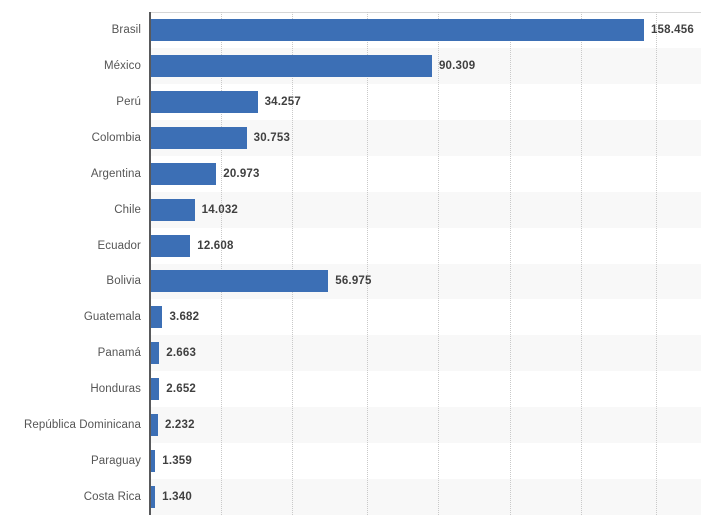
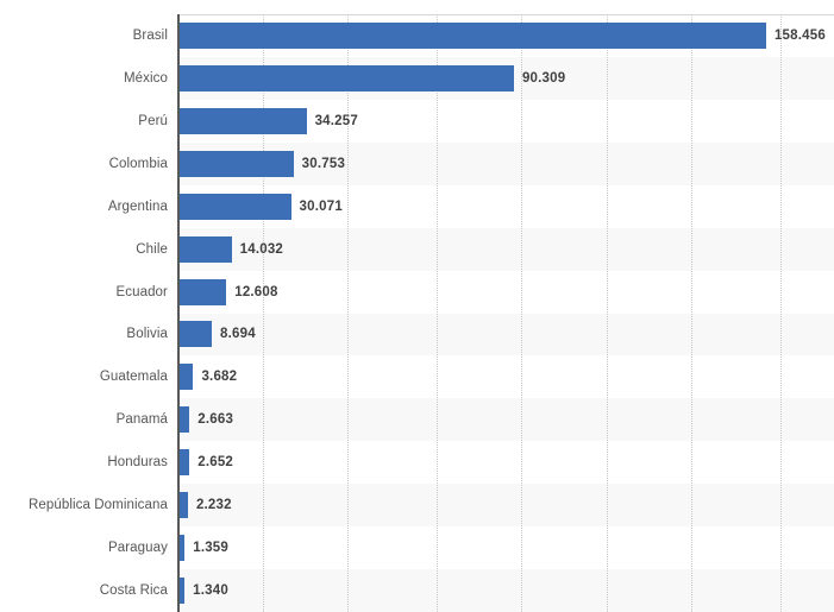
Argentina: 20.973 -> 30.071
Bolivia: 56.975 -> 8.694
